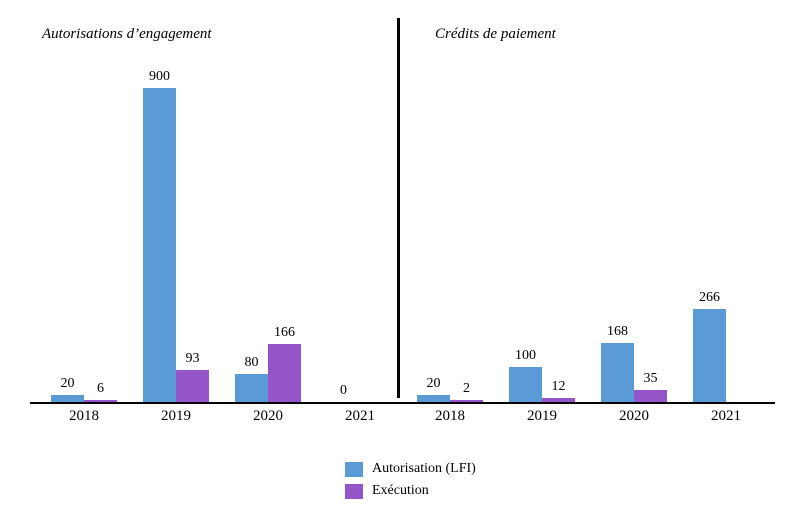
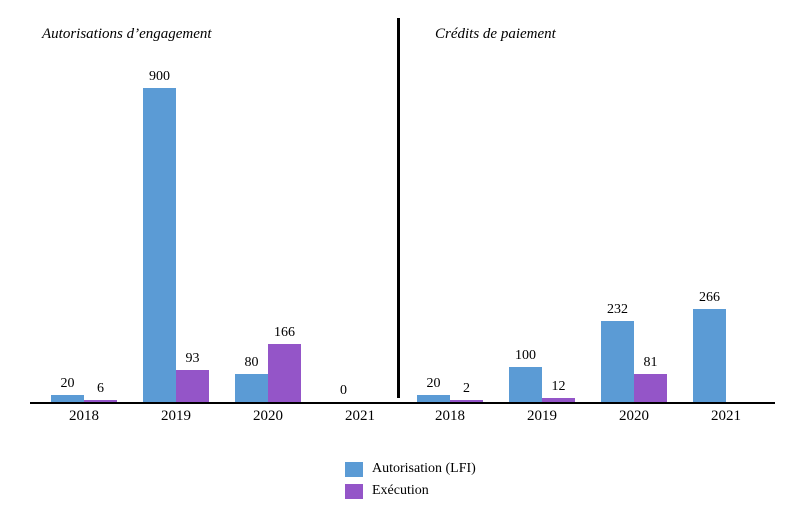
Crédits de paiement/Autorisation (LFI)/2020: 168 -> 232
Crédits de paiement/Exécution/2020: 35 -> 81
